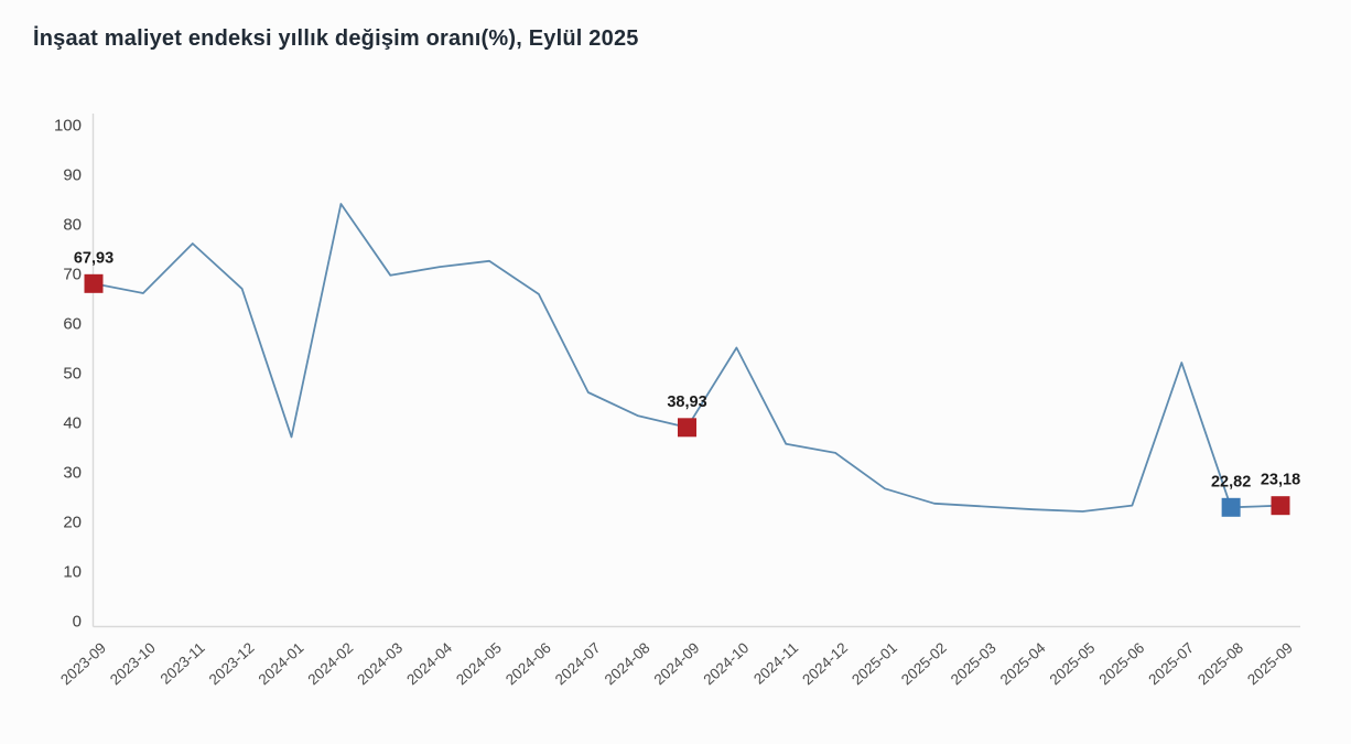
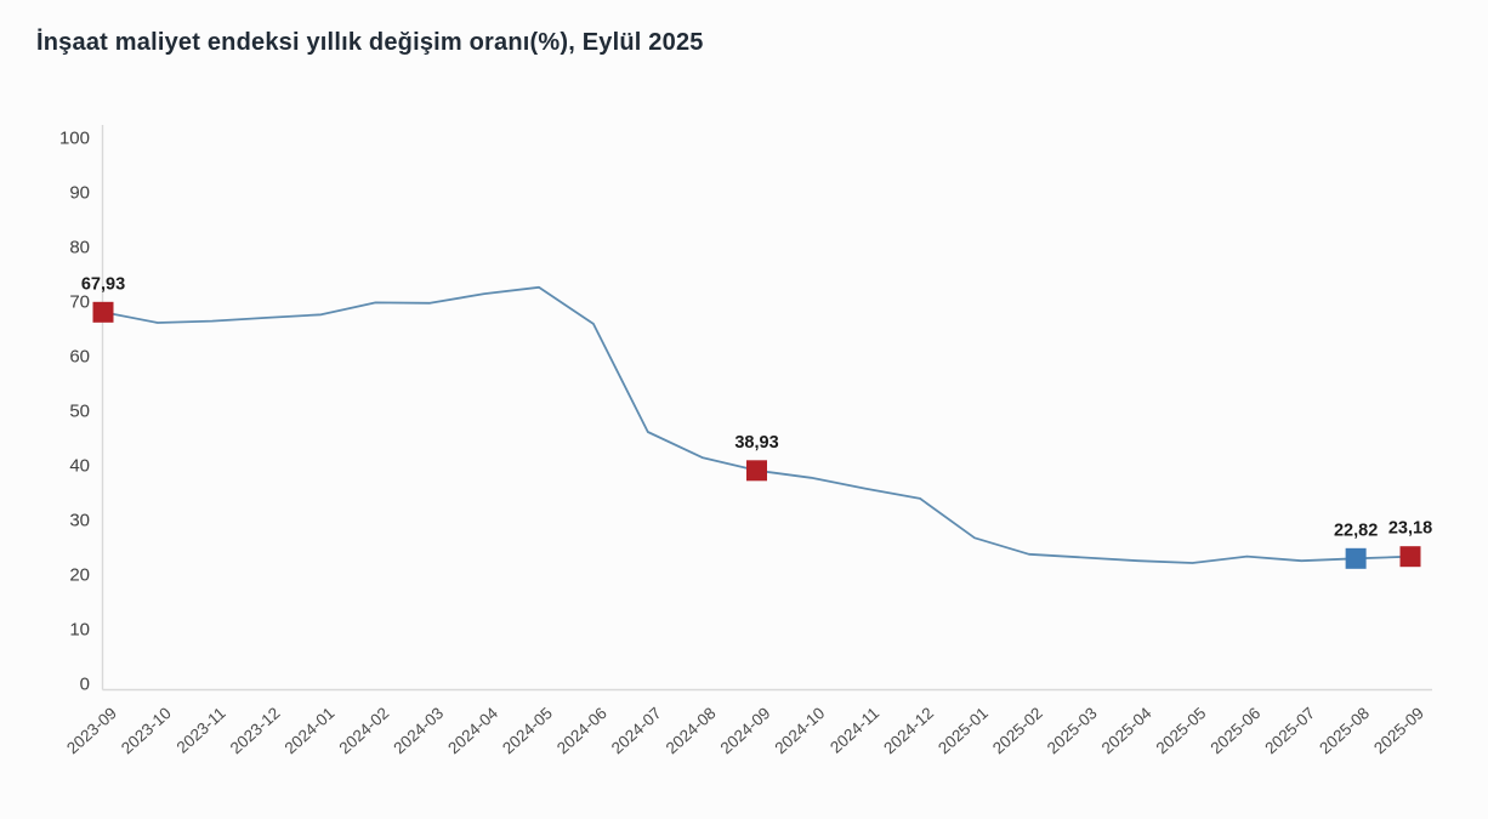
2023-11: 76 -> 66
2024-01: 37 -> 68
2024-02: 84 -> 70
2024-10: 55 -> 38
2025-07: 52 -> 22
